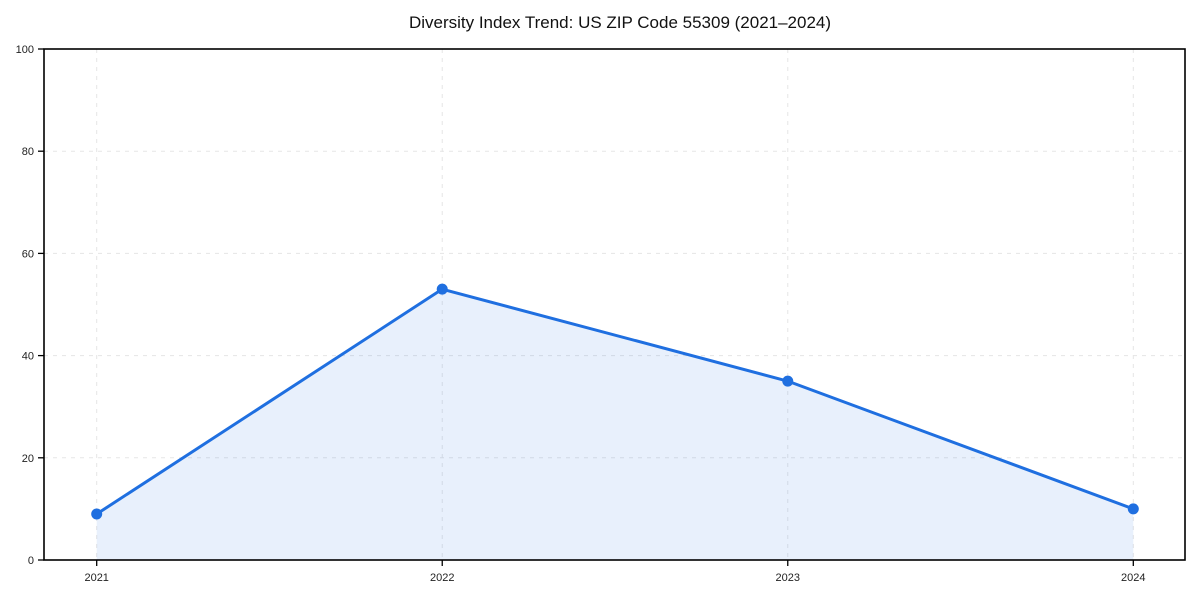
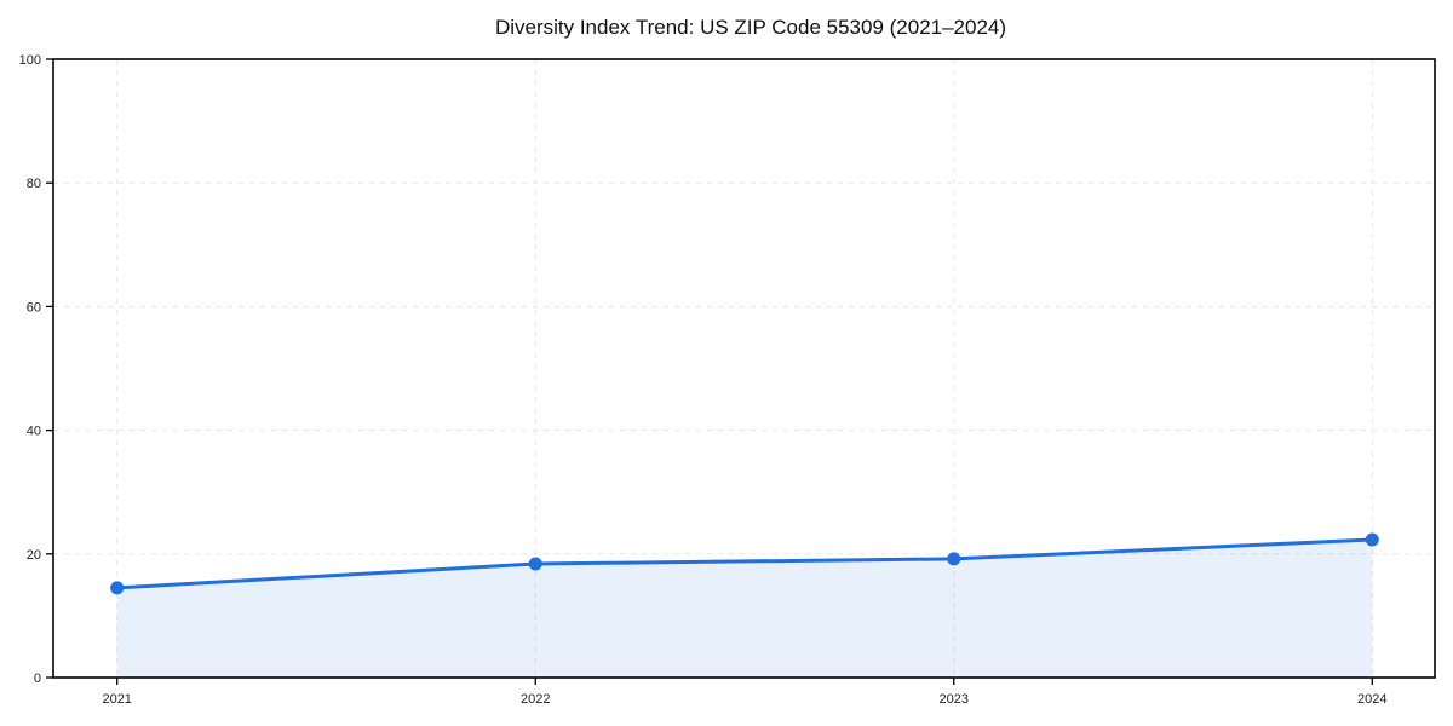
2021: 9 -> 14
2022: 53 -> 18
2023: 35 -> 19
2024: 10 -> 22
